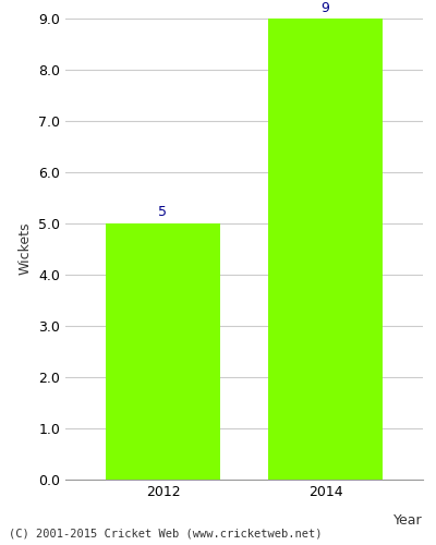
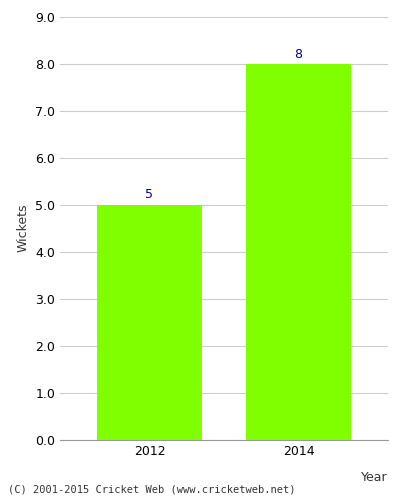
2014: 9 -> 8
